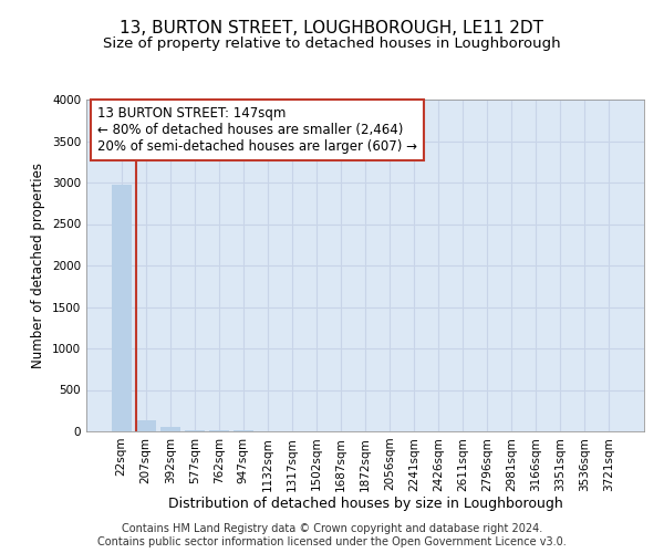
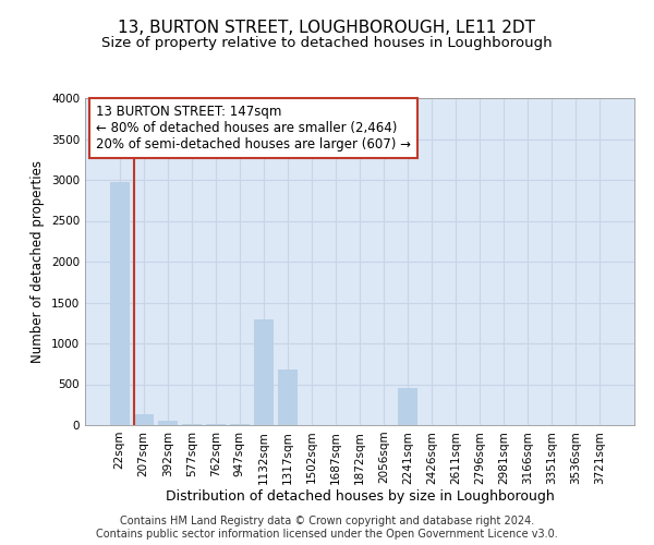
1132sqm: 0 -> 1300
1317sqm: 0 -> 680
2241sqm: 0 -> 460
